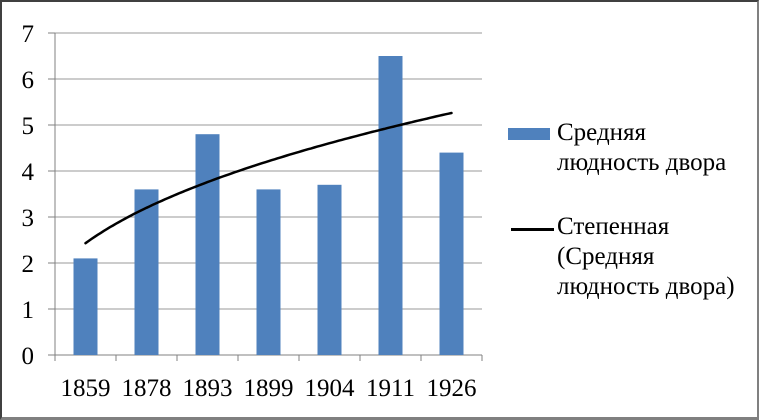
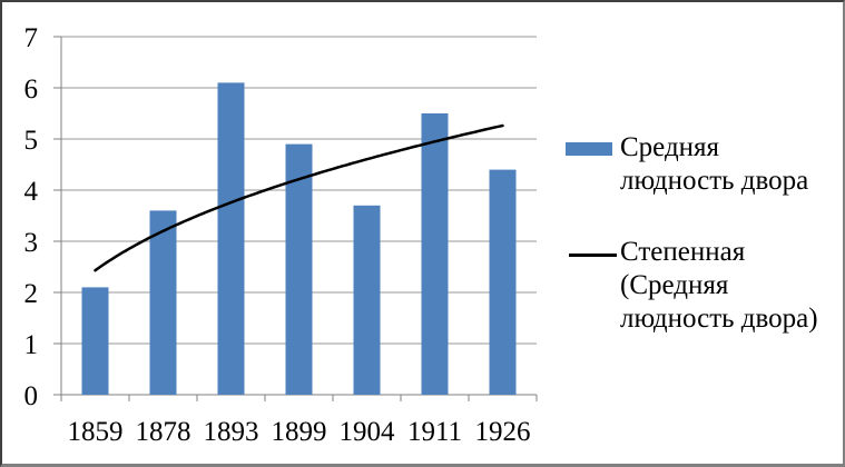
Средняя людность двора/1893: 4.8 -> 6.1
Средняя людность двора/1899: 3.6 -> 4.9
Средняя людность двора/1911: 6.5 -> 5.5
Степенная (Средняя людность двора)/1911: 5.0 -> 5.3
